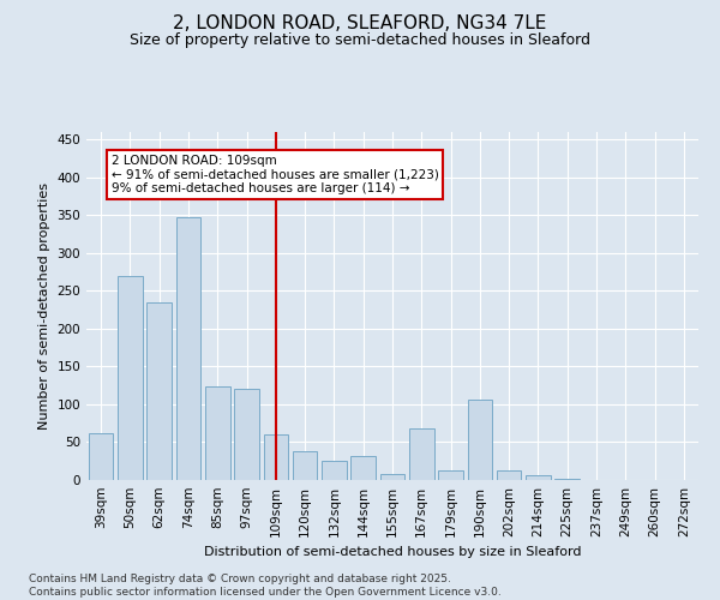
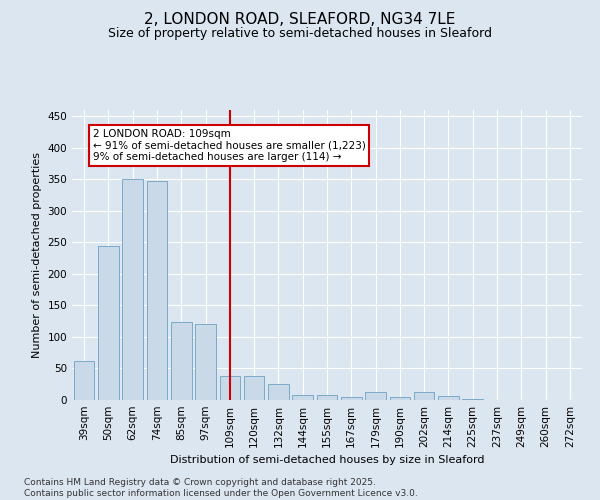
50sqm: 270 -> 244
62sqm: 234 -> 350
109sqm: 60 -> 38
144sqm: 32 -> 8
167sqm: 68 -> 4
190sqm: 106 -> 4
